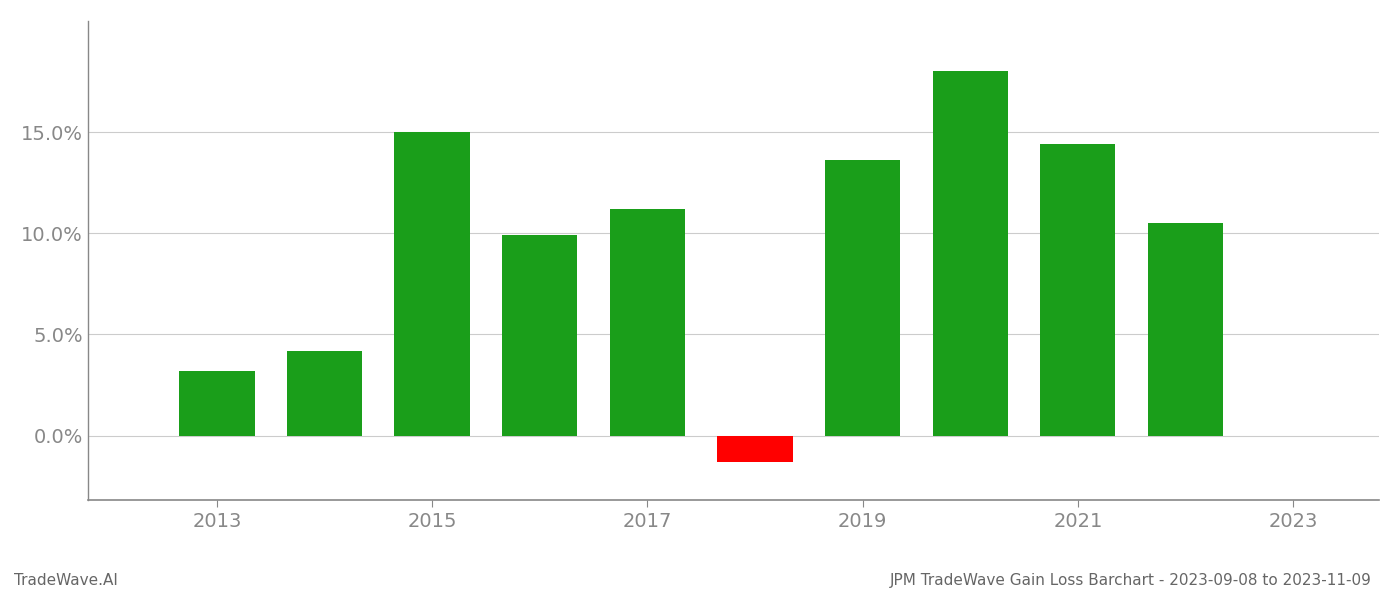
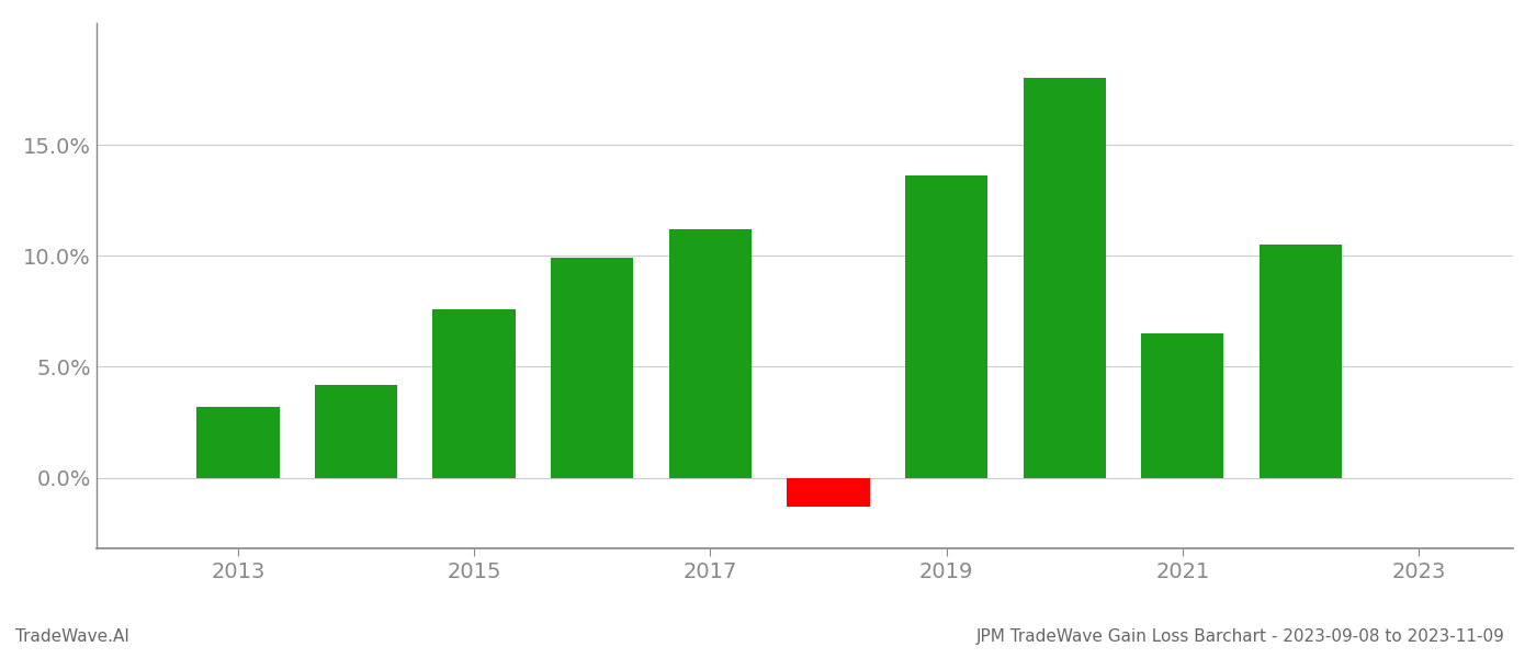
2015: 15.0% -> 7.6%
2021: 14.4% -> 6.5%
